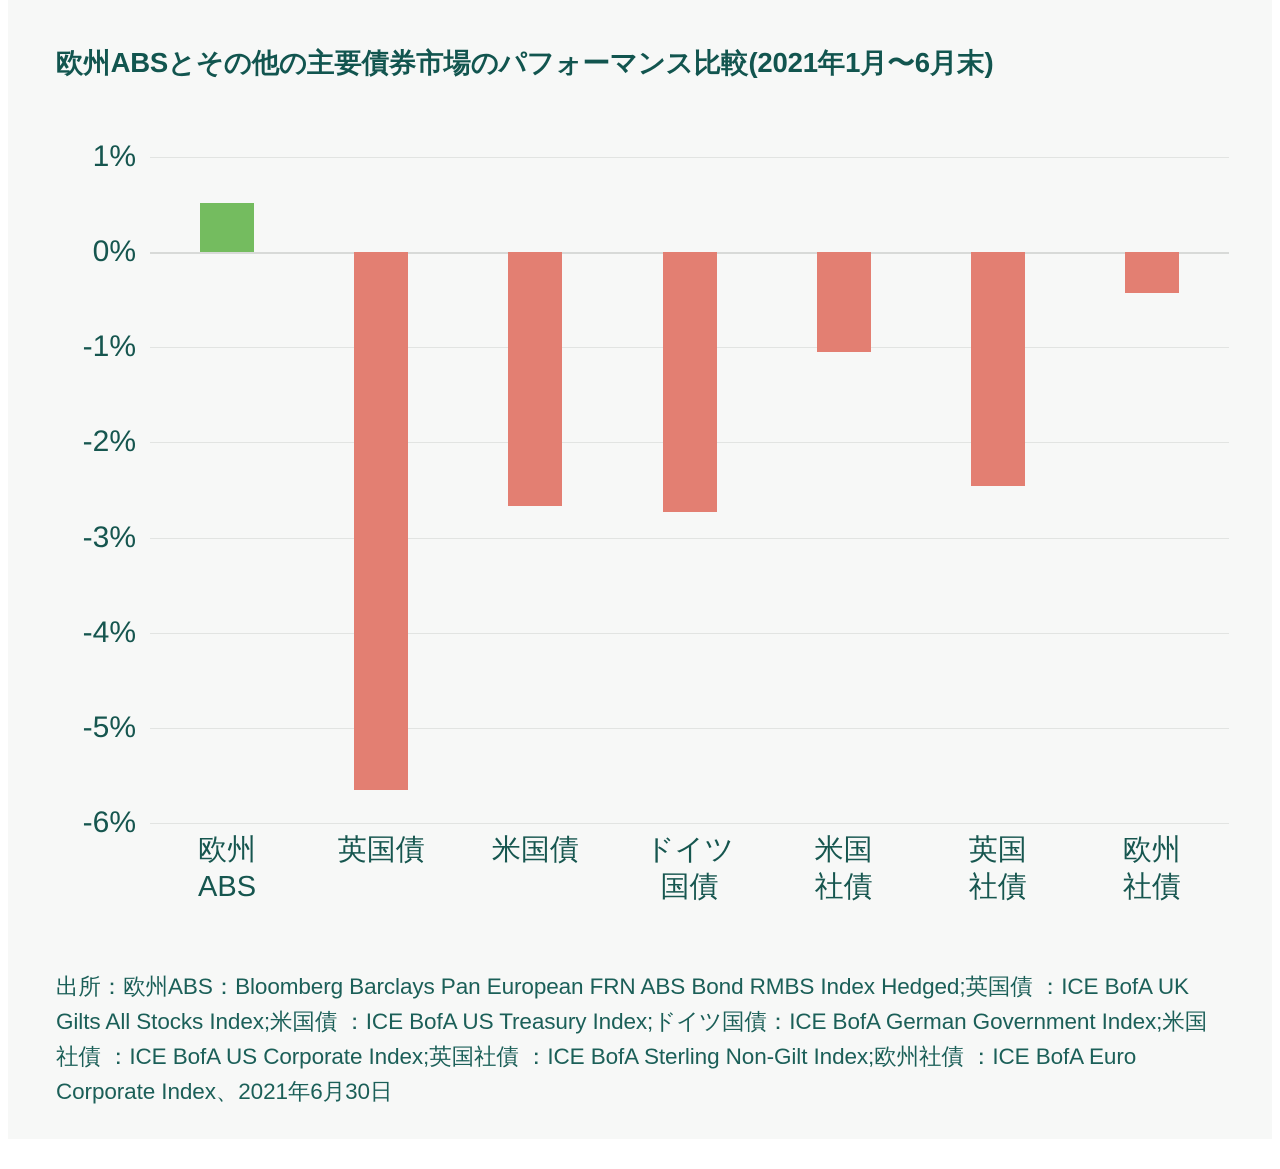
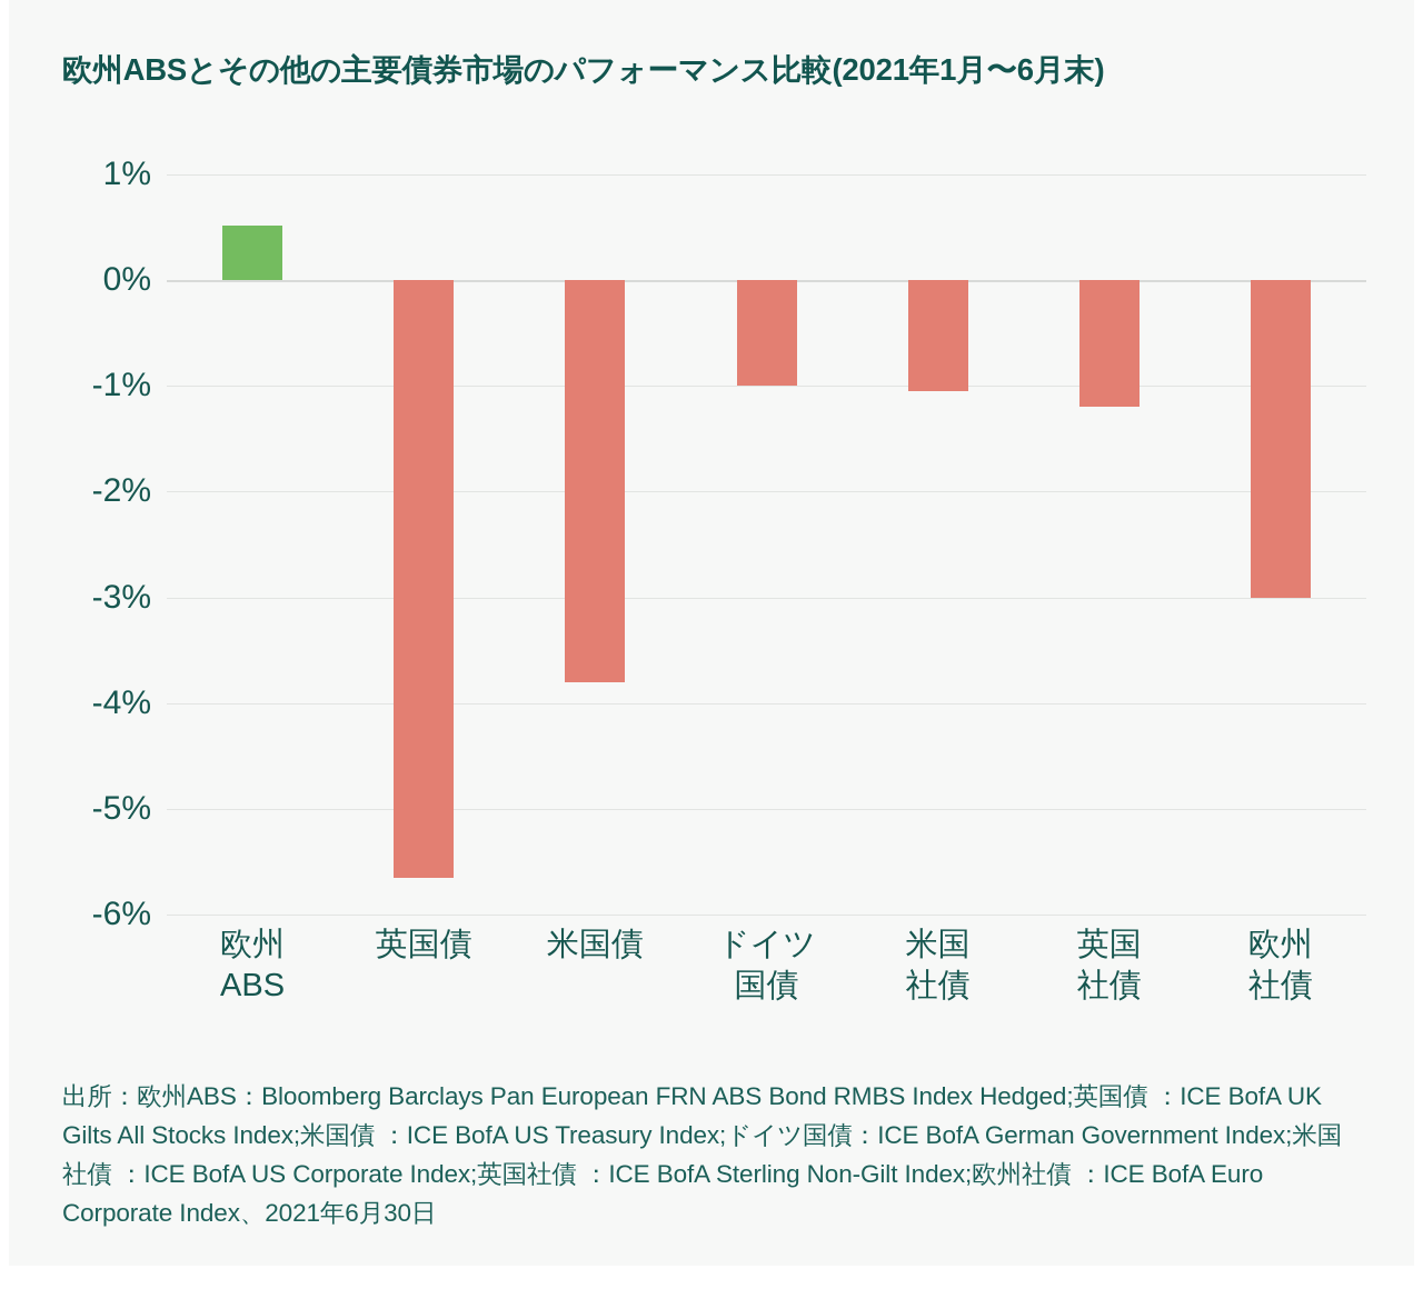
米国債: -2.7% -> -3.8%
ドイツ 国債: -2.7% -> -1.0%
英国 社債: -2.5% -> -1.2%
欧州 社債: -0.4% -> -3.0%
